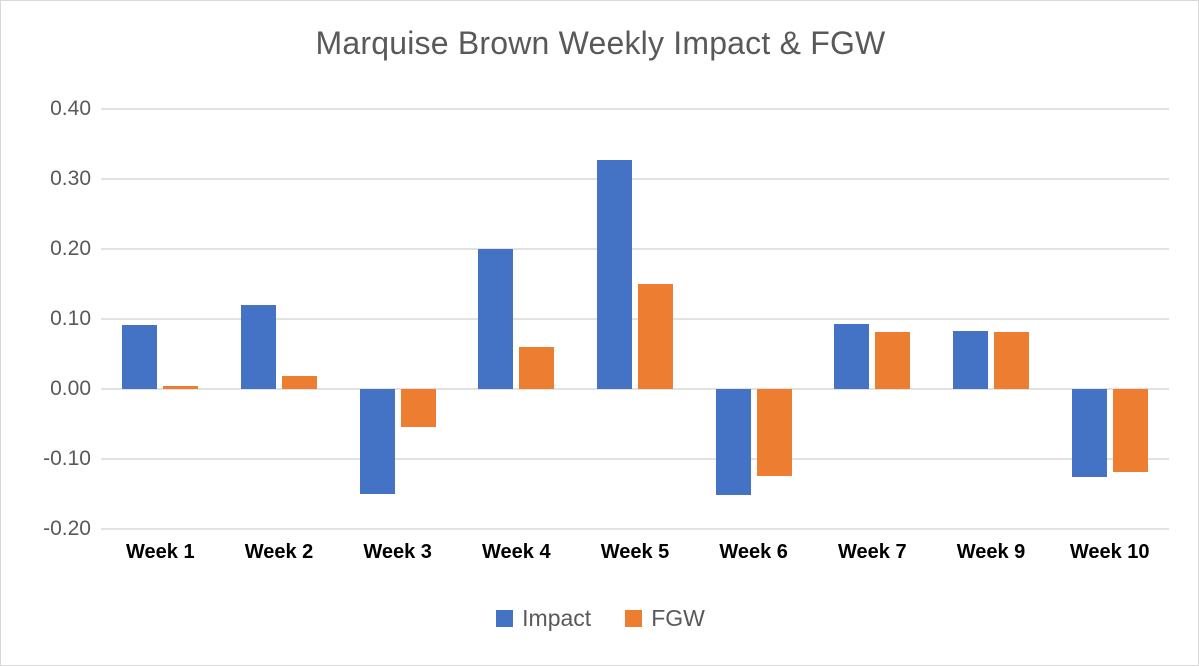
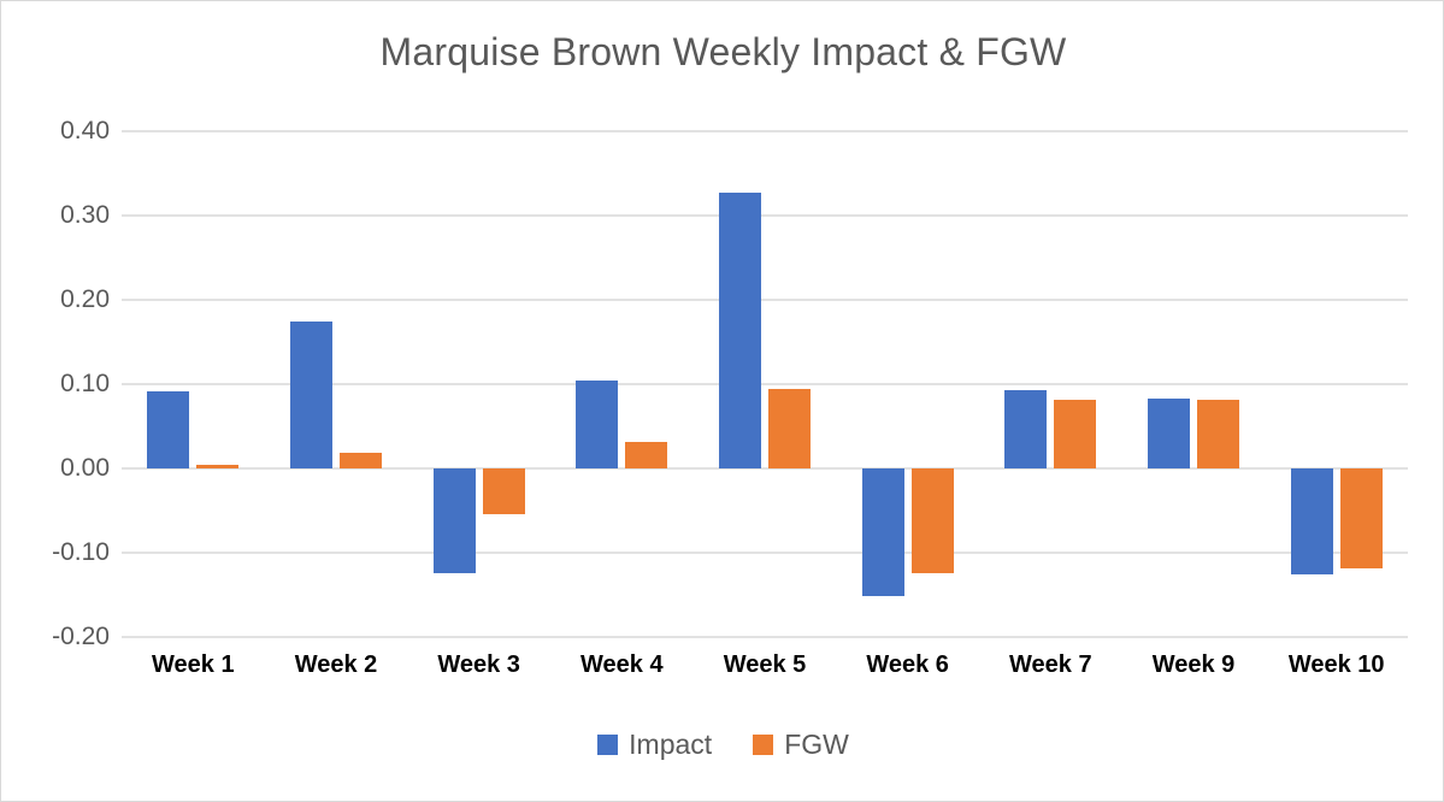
Impact/Week 2: 0.12 -> 0.17
Impact/Week 3: -0.15 -> -0.12
Impact/Week 4: 0.20 -> 0.10
FGW/Week 4: 0.06 -> 0.03
FGW/Week 5: 0.15 -> 0.10
